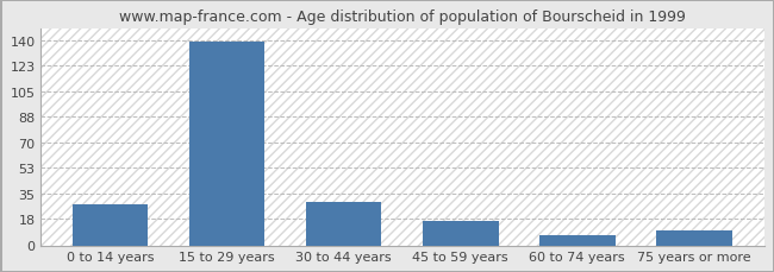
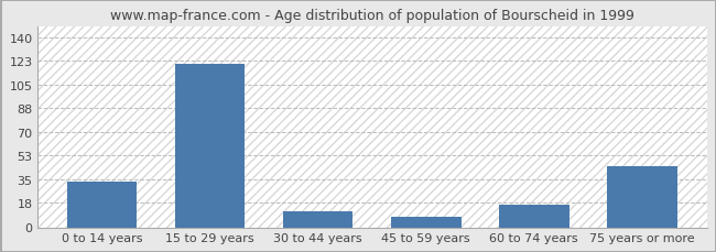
0 to 14 years: 28 -> 34
15 to 29 years: 139 -> 121
30 to 44 years: 30 -> 12
45 to 59 years: 17 -> 8
60 to 74 years: 7 -> 17
75 years or more: 10 -> 45
